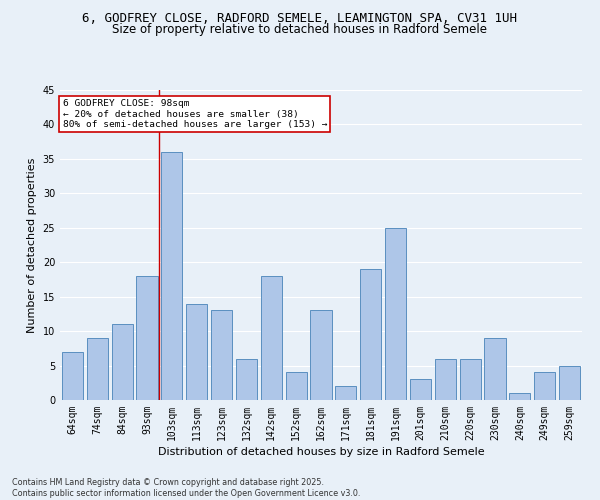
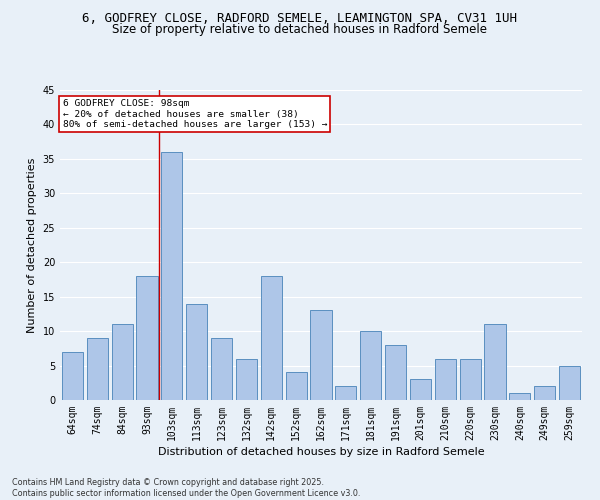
123sqm: 13 -> 9
181sqm: 19 -> 10
191sqm: 25 -> 8
230sqm: 9 -> 11
249sqm: 4 -> 2
